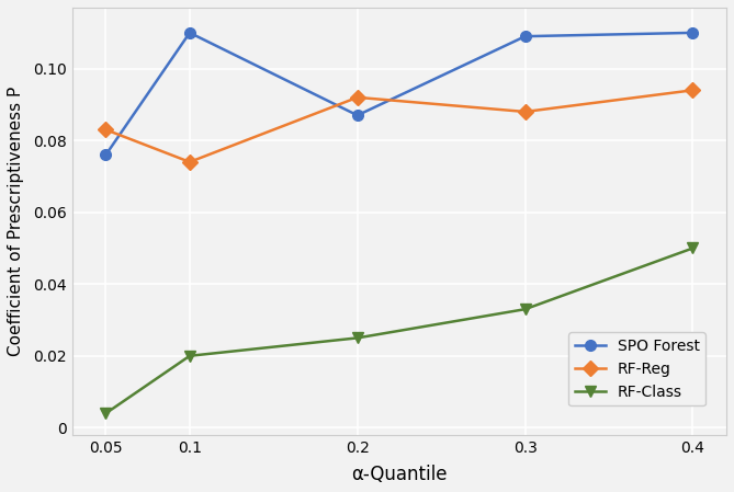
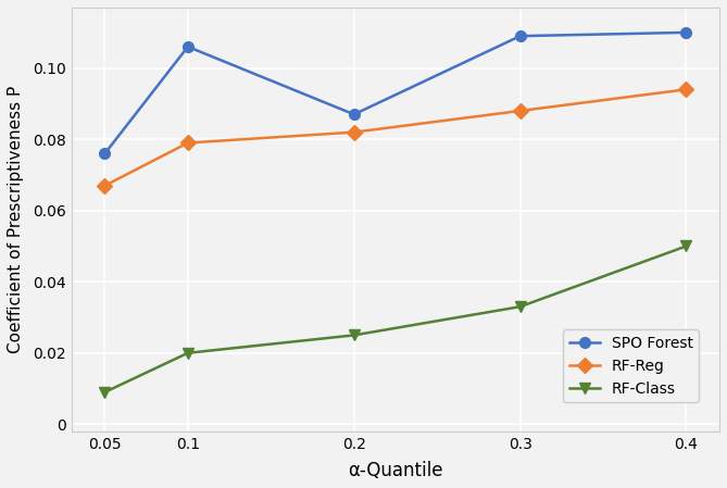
RF-Reg/0.05: 0.083 -> 0.067
RF-Class/0.05: 0.004 -> 0.009
SPO Forest/0.1: 0.110 -> 0.106
RF-Reg/0.1: 0.074 -> 0.079
RF-Reg/0.2: 0.092 -> 0.082
